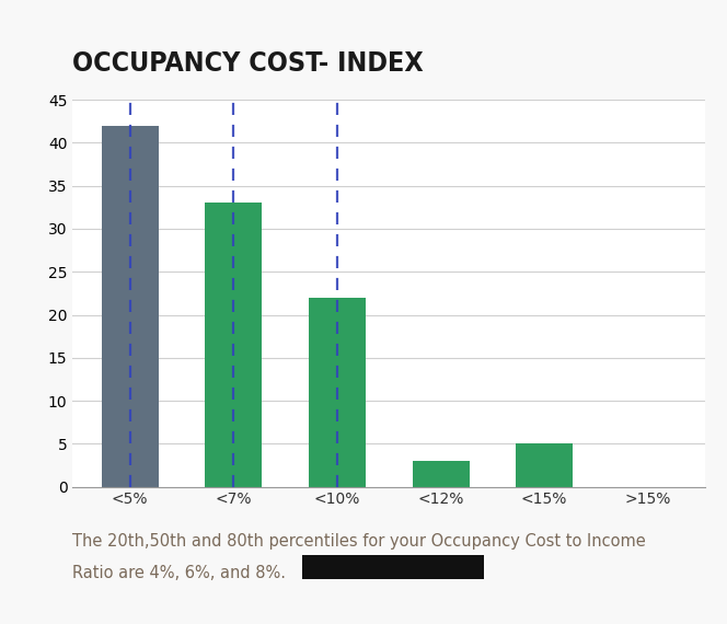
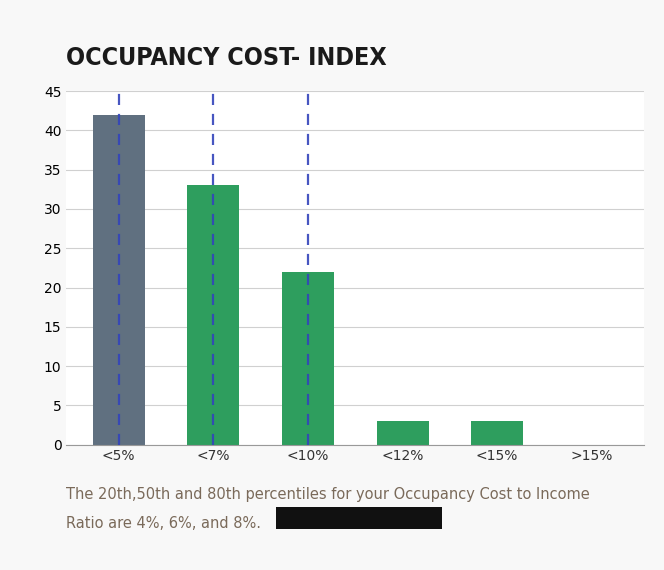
<15%: 5 -> 3
